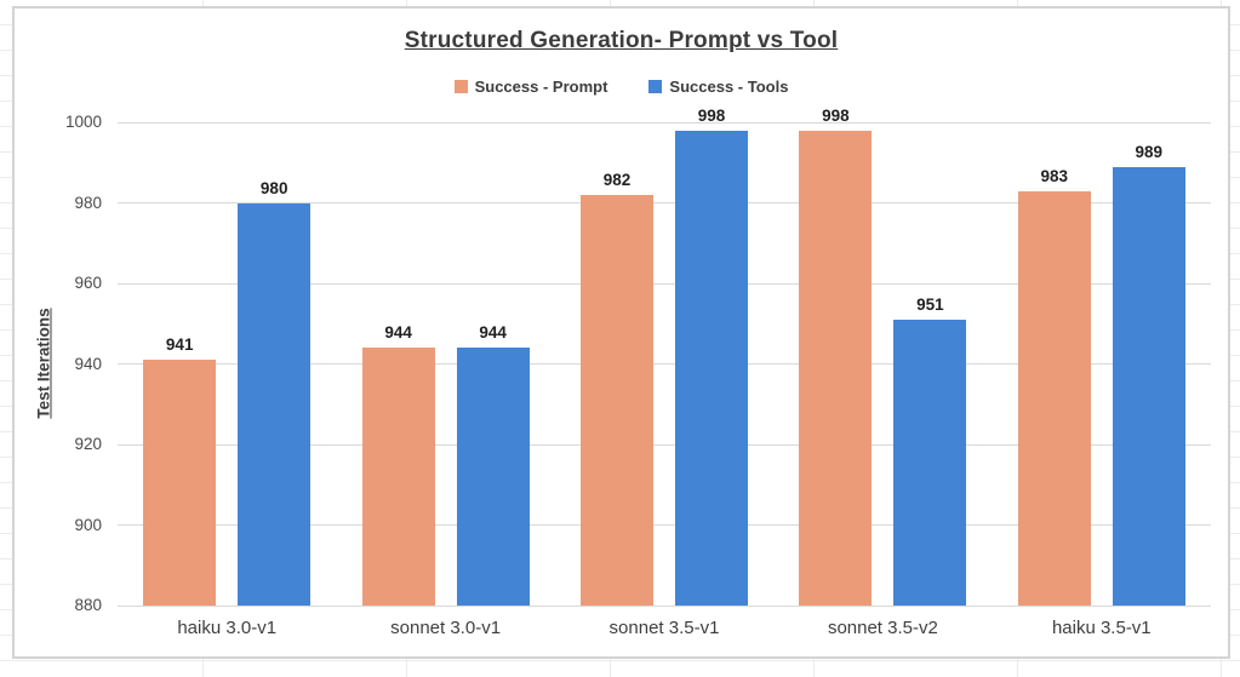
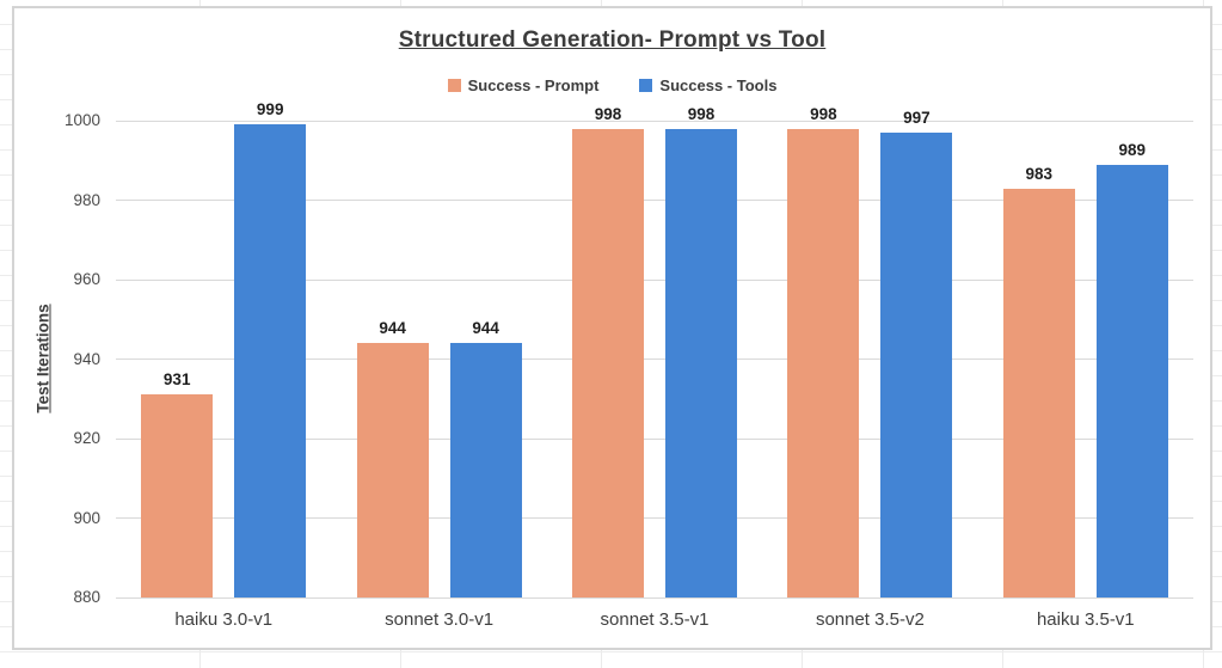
Success - Prompt/haiku 3.0-v1: 941 -> 931
Success - Tools/haiku 3.0-v1: 980 -> 999
Success - Prompt/sonnet 3.5-v1: 982 -> 998
Success - Tools/sonnet 3.5-v2: 951 -> 997
